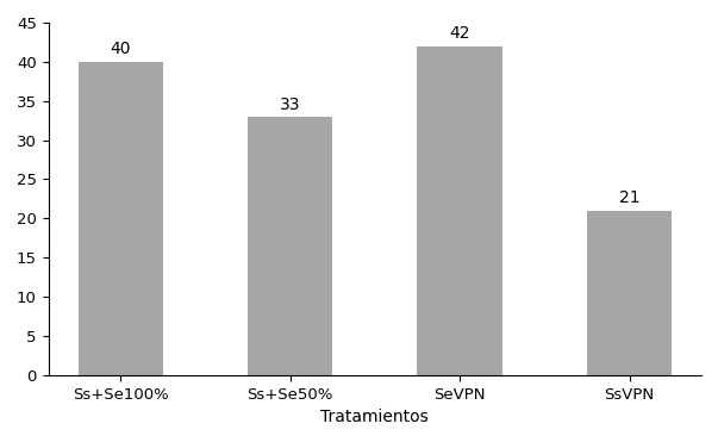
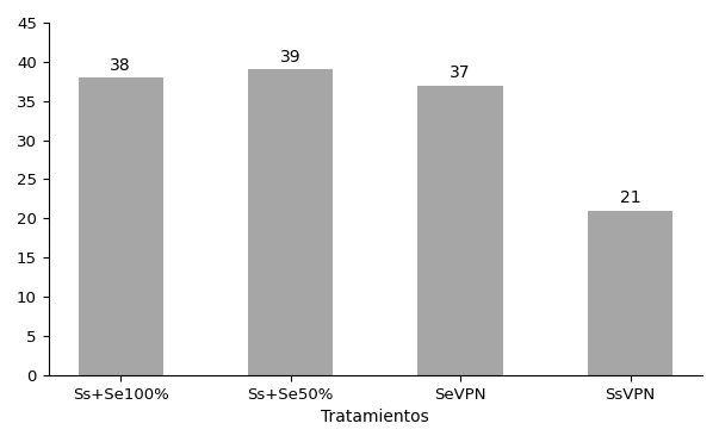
Ss+Se100%: 40 -> 38
Ss+Se50%: 33 -> 39
SeVPN: 42 -> 37
